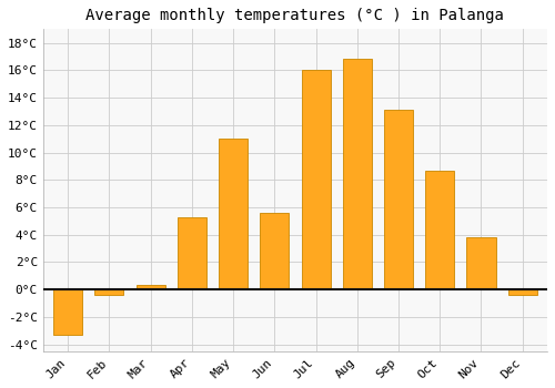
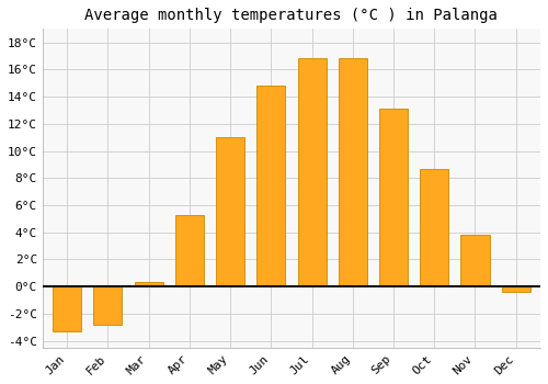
Feb: -0.4°C -> -2.8°C
Jun: 5.6°C -> 14.8°C
Jul: 16.0°C -> 16.8°C
